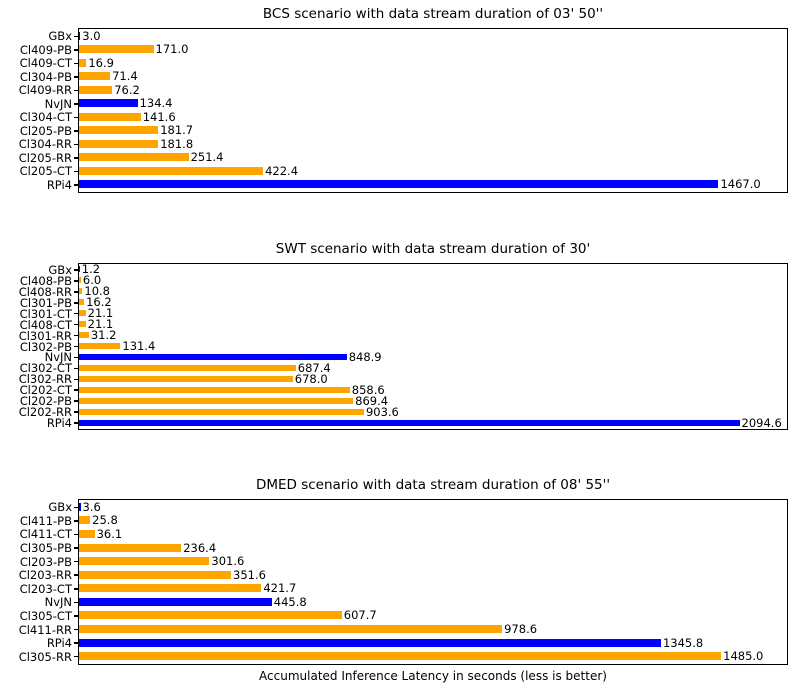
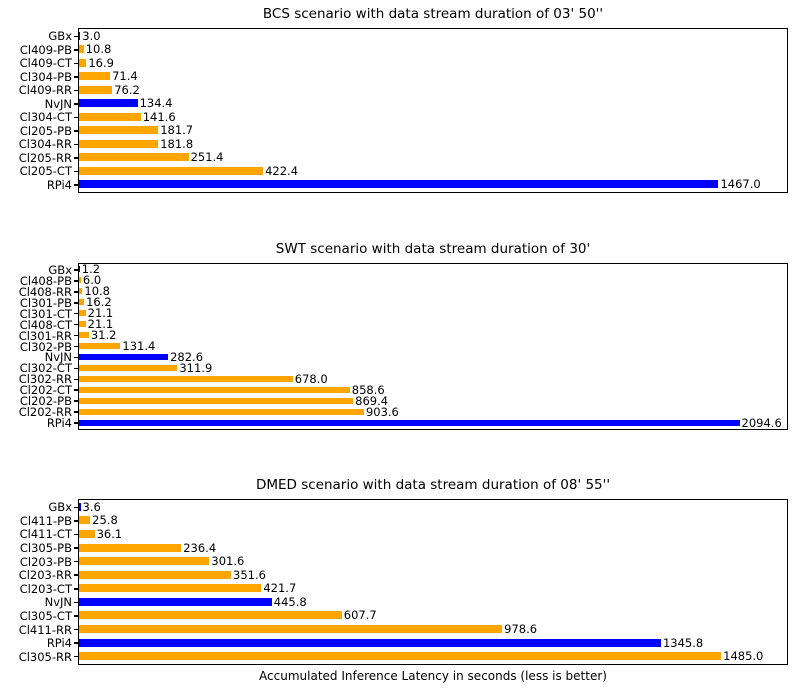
BCS scenario with data stream duration of 03' 50''/Cl409-PB: 171.0 -> 10.8
SWT scenario with data stream duration of 30'/NvJN: 848.9 -> 282.6
SWT scenario with data stream duration of 30'/Cl302-CT: 687.4 -> 311.9
